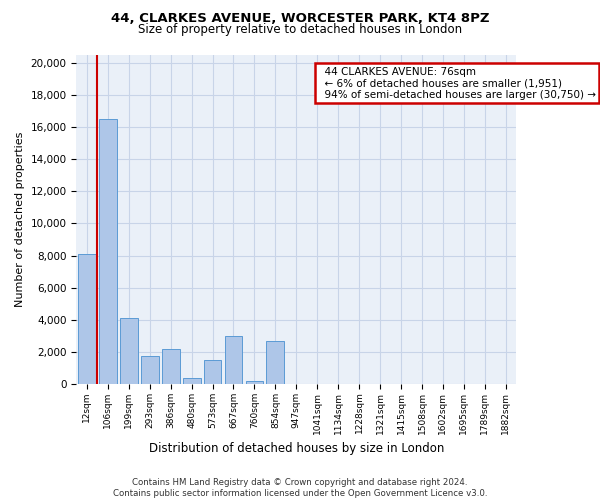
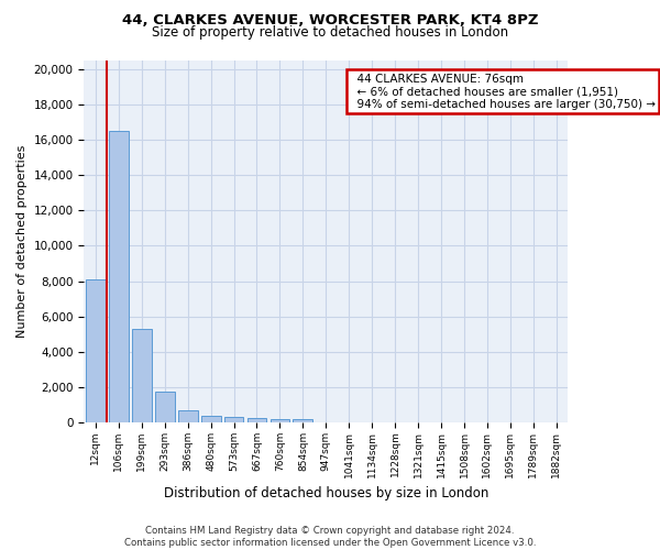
199sqm: 4,100 -> 5,300
386sqm: 2,200 -> 700
573sqm: 1,500 -> 300
667sqm: 3,000 -> 200
854sqm: 2,700 -> 200
